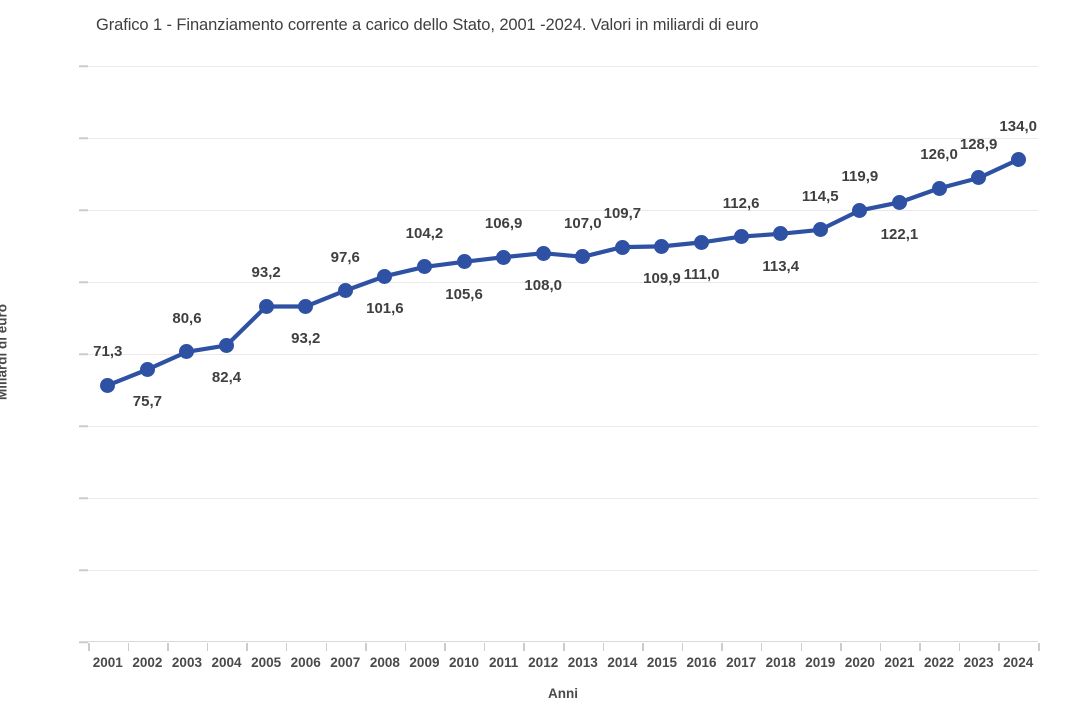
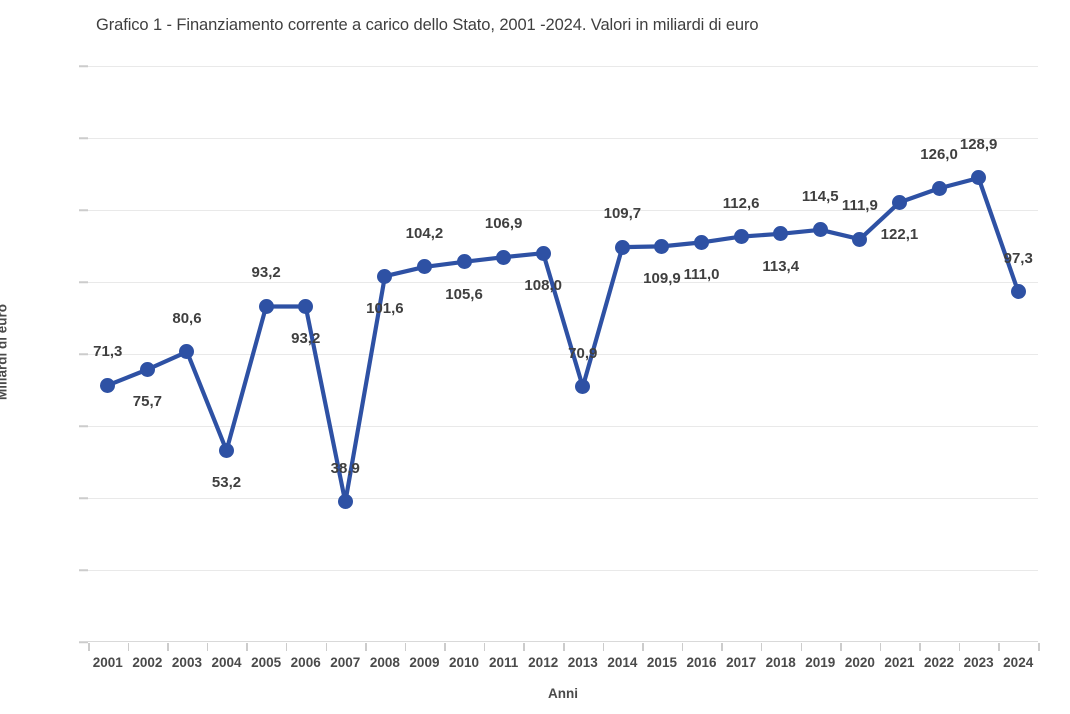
2004: 82,4 -> 53,2
2007: 97,6 -> 38,9
2013: 107,0 -> 70,9
2020: 119,9 -> 111,9
2024: 134,0 -> 97,3
